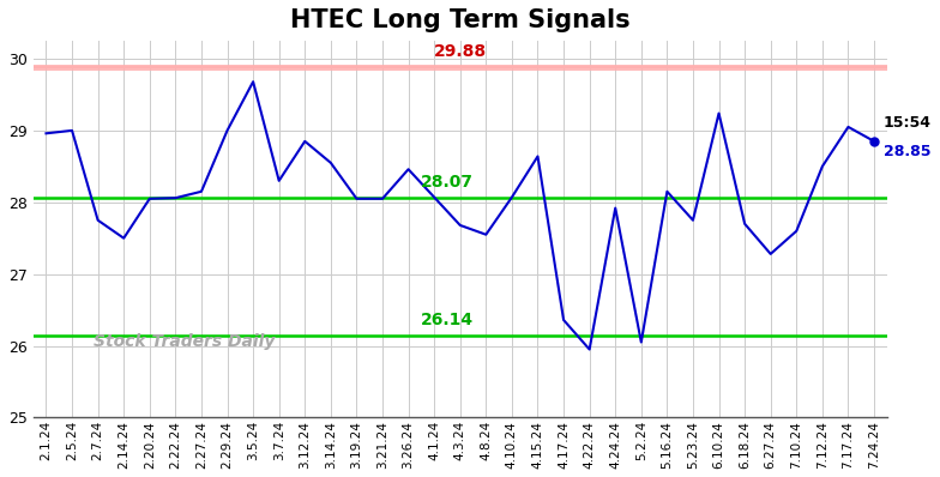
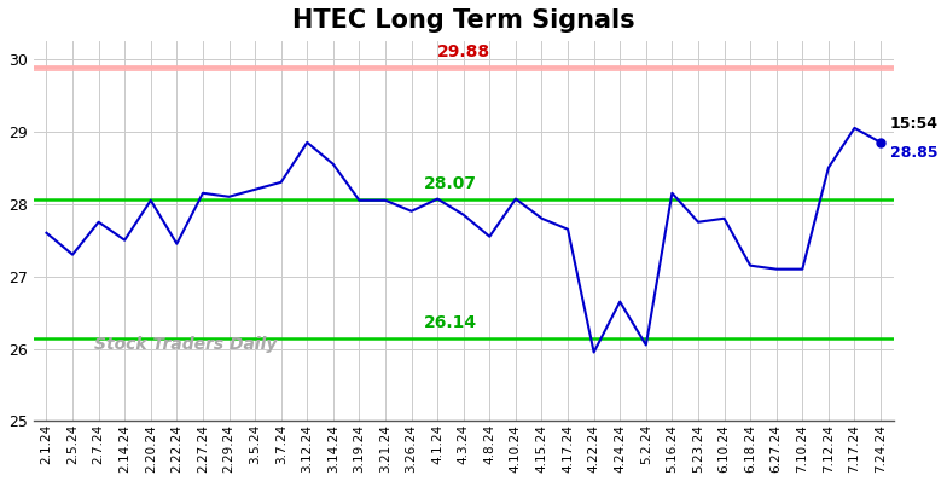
2.1.24: 28.96 -> 27.60
2.5.24: 29.00 -> 27.30
2.22.24: 28.06 -> 27.45
2.29.24: 29.00 -> 28.10
3.5.24: 29.68 -> 28.20
3.26.24: 28.46 -> 27.90
4.3.24: 27.68 -> 27.85
4.15.24: 28.64 -> 27.80
4.17.24: 26.36 -> 27.65
4.24.24: 27.92 -> 26.65
6.10.24: 29.24 -> 27.80
6.18.24: 27.70 -> 27.15
6.27.24: 27.28 -> 27.10
7.10.24: 27.60 -> 27.10
